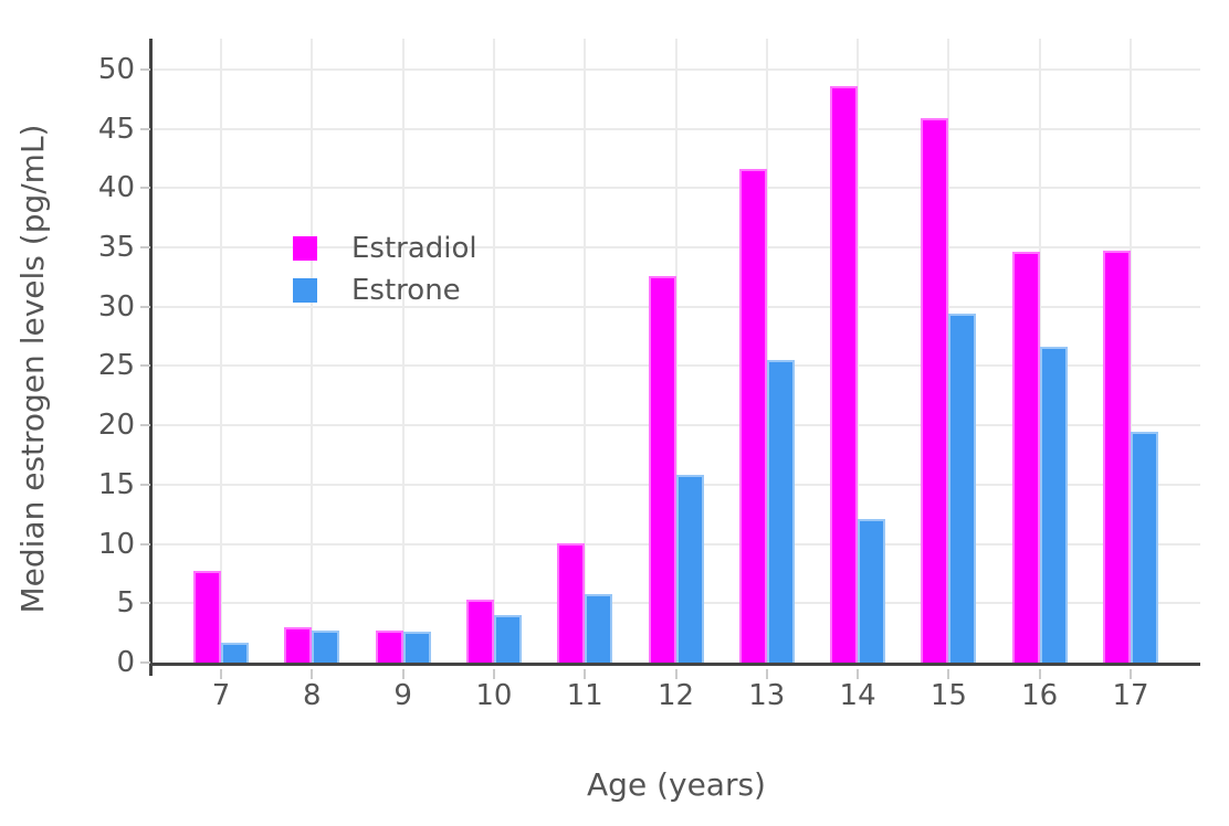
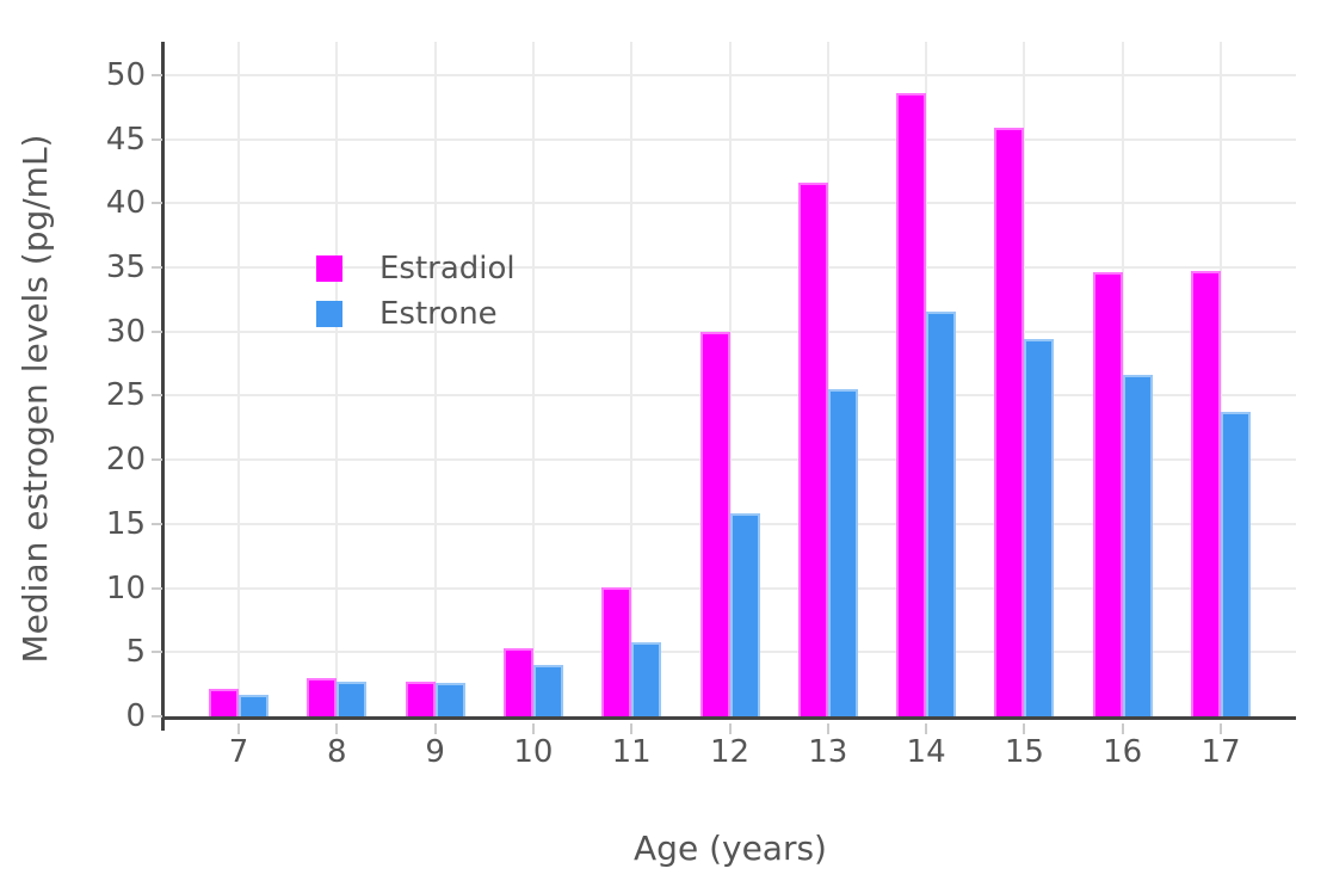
Estradiol/7: 7.7 -> 2.1
Estradiol/12: 32.6 -> 30.0
Estrone/14: 12.1 -> 31.6
Estrone/17: 19.5 -> 23.7
